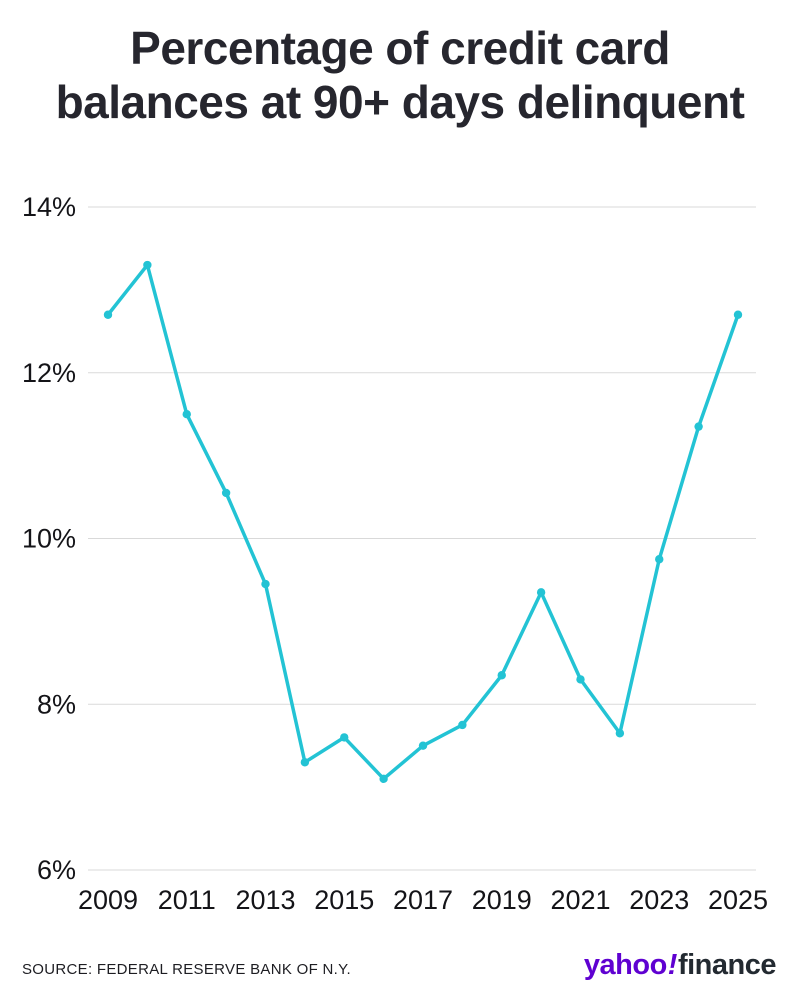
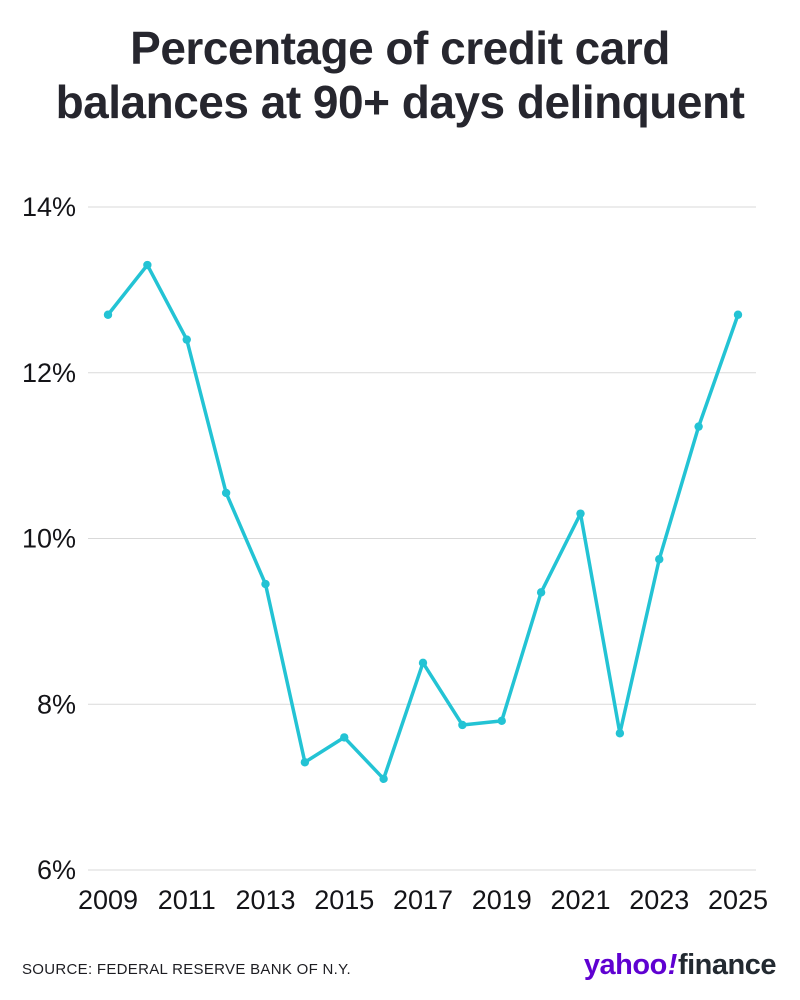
2011: 11.5% -> 12.4%
2017: 7.5% -> 8.5%
2019: 8.3% -> 7.8%
2021: 8.3% -> 10.3%
